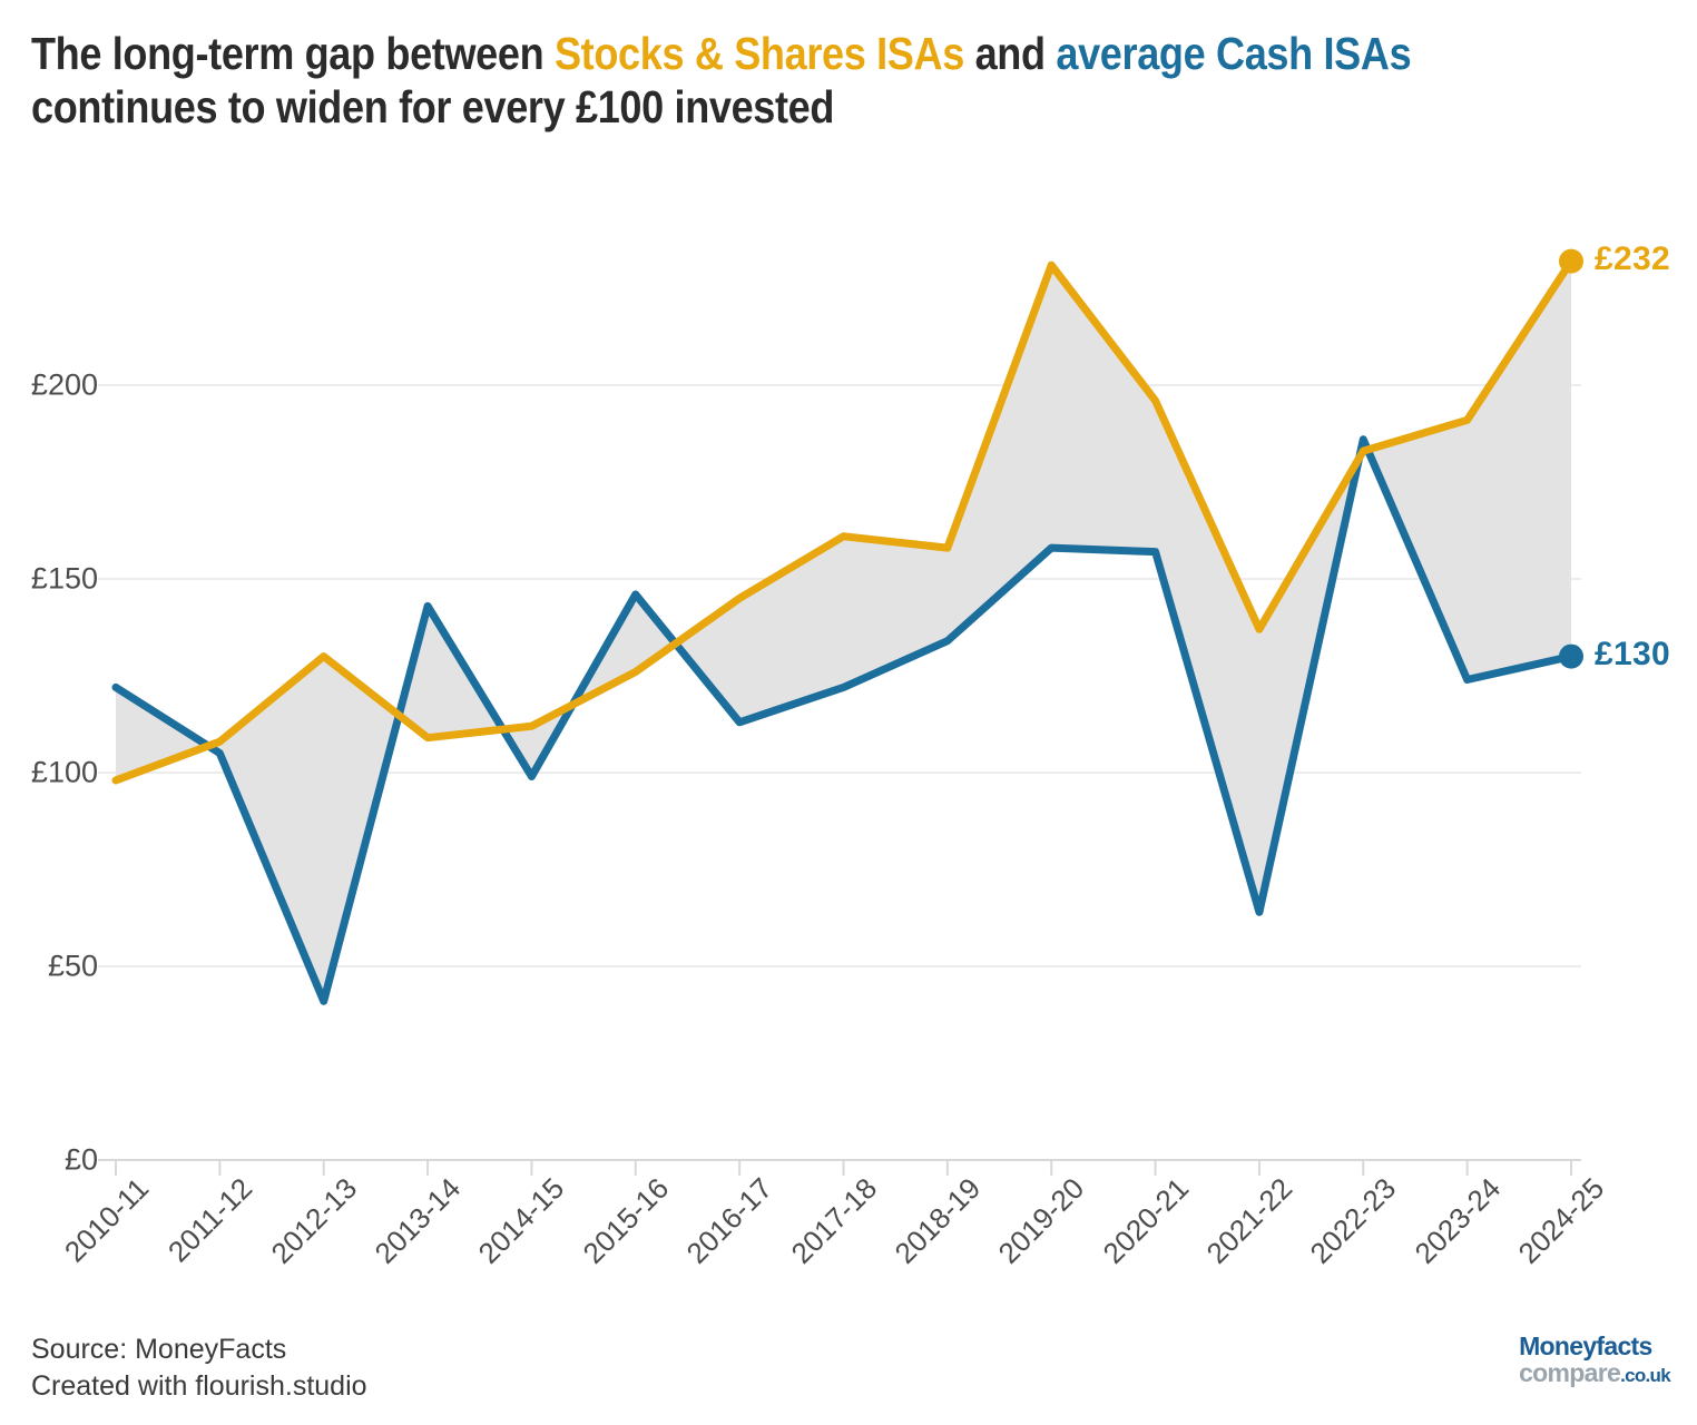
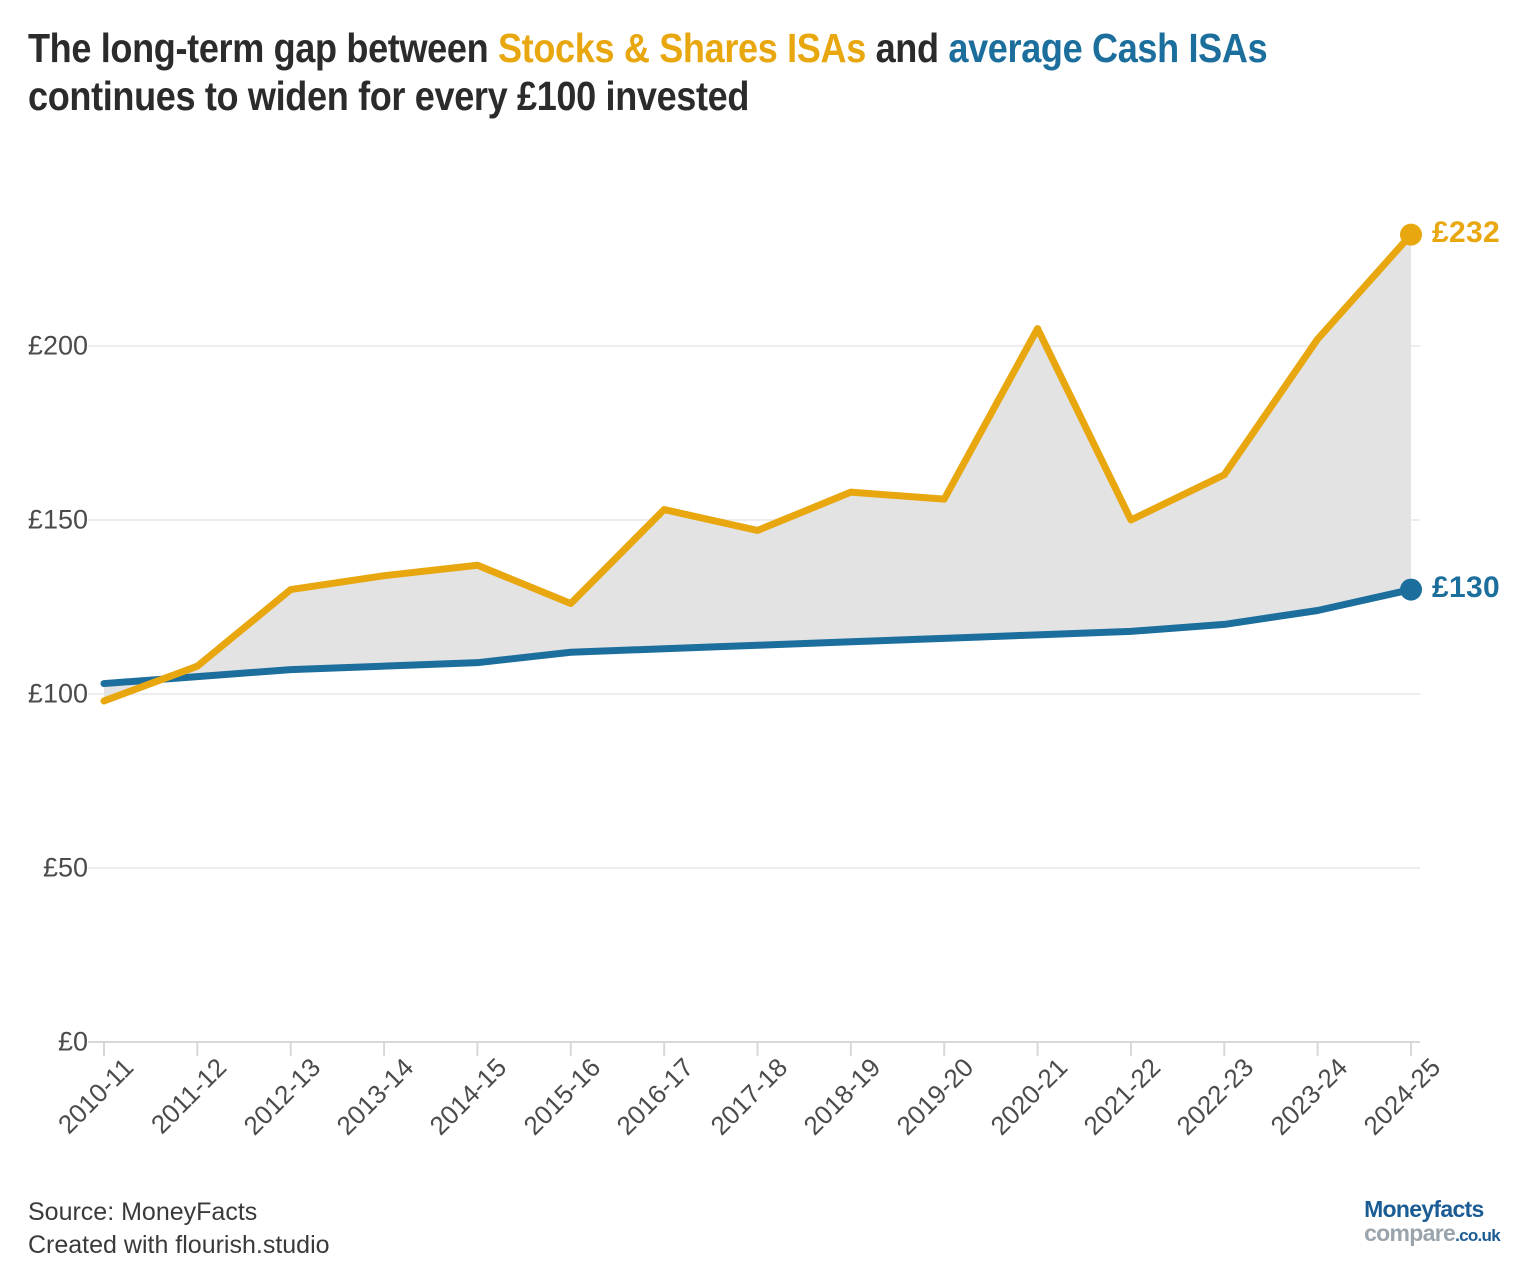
average Cash ISAs/2010-11: £122 -> £103
average Cash ISAs/2012-13: £41 -> £107
Stocks & Shares ISAs/2013-14: £109 -> £134
average Cash ISAs/2013-14: £143 -> £108
Stocks & Shares ISAs/2014-15: £112 -> £137
average Cash ISAs/2014-15: £99 -> £109
average Cash ISAs/2015-16: £146 -> £112
Stocks & Shares ISAs/2016-17: £145 -> £153
Stocks & Shares ISAs/2017-18: £161 -> £147
average Cash ISAs/2017-18: £122 -> £114
average Cash ISAs/2018-19: £134 -> £115
Stocks & Shares ISAs/2019-20: £231 -> £156
average Cash ISAs/2019-20: £158 -> £116
Stocks & Shares ISAs/2020-21: £196 -> £205
average Cash ISAs/2020-21: £157 -> £117
Stocks & Shares ISAs/2021-22: £137 -> £150
average Cash ISAs/2021-22: £64 -> £118
Stocks & Shares ISAs/2022-23: £183 -> £163
average Cash ISAs/2022-23: £186 -> £120
Stocks & Shares ISAs/2023-24: £191 -> £202
